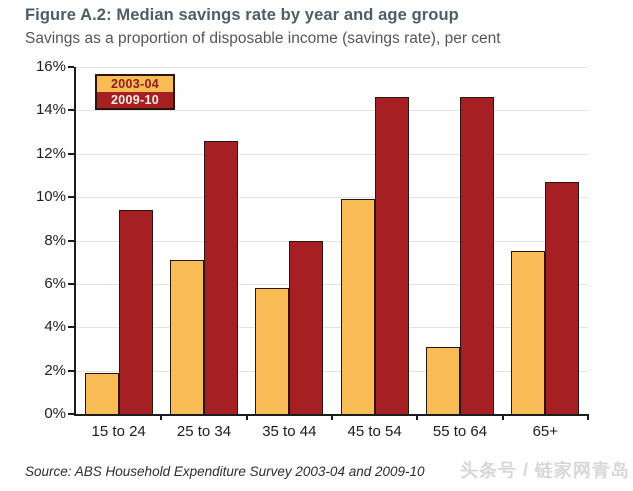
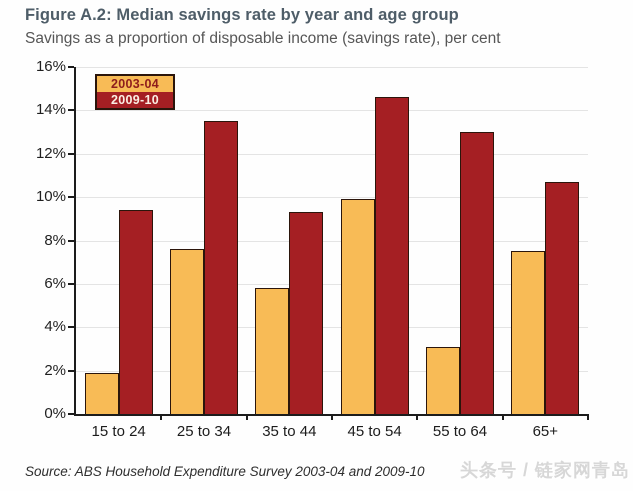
2003-04/25 to 34: 7.1% -> 7.6%
2009-10/25 to 34: 12.6% -> 13.5%
2009-10/35 to 44: 8.0% -> 9.3%
2009-10/55 to 64: 14.6% -> 13.0%
